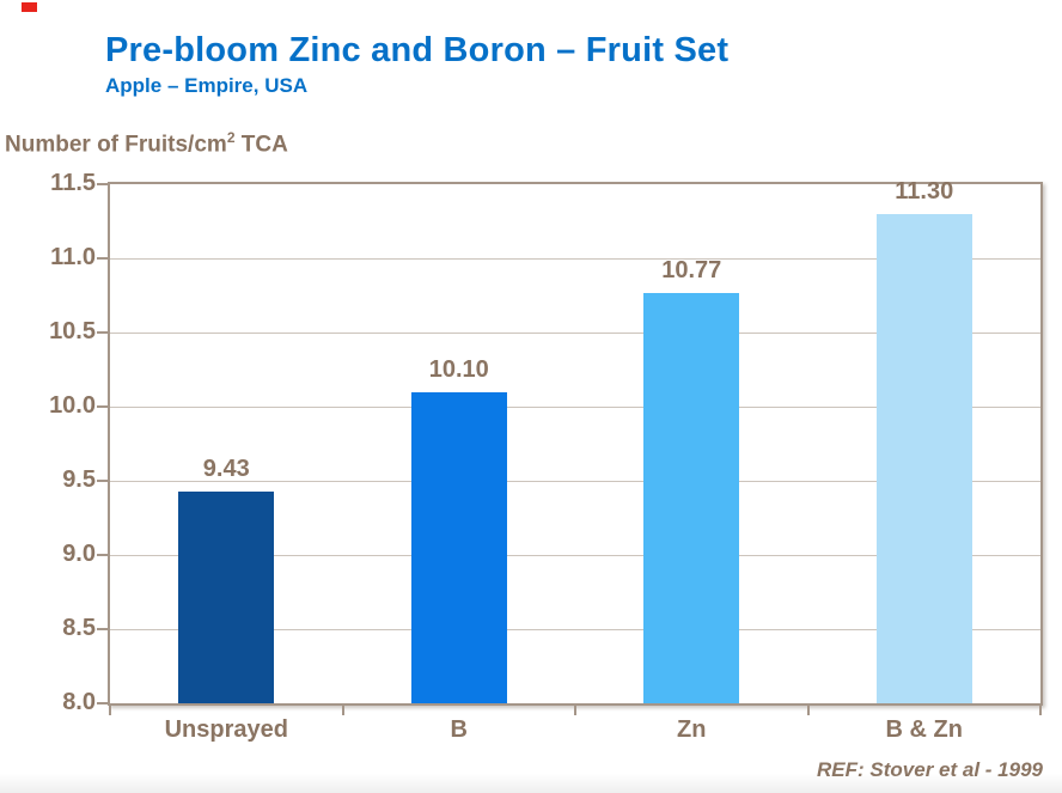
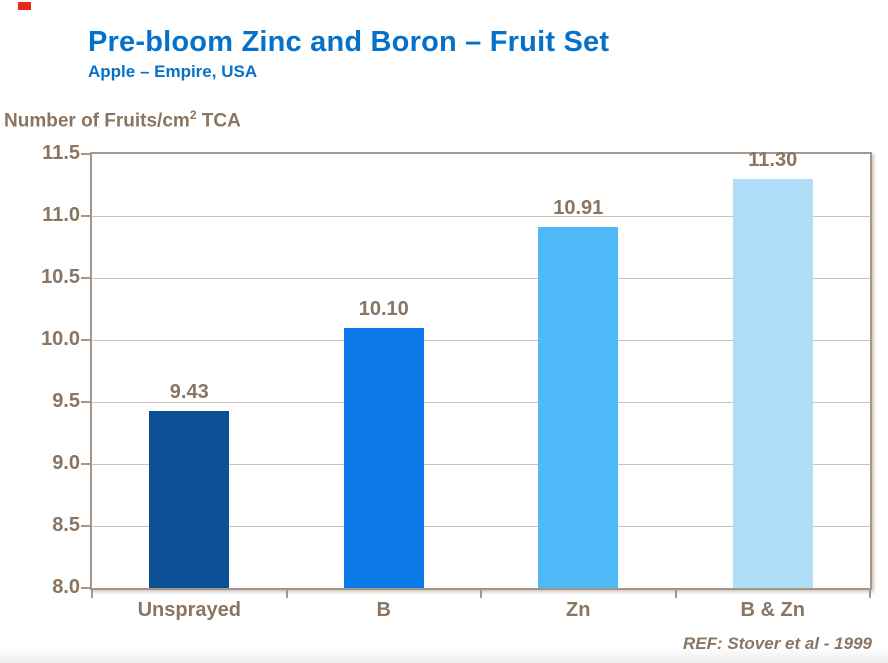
Zn: 10.77 -> 10.91
